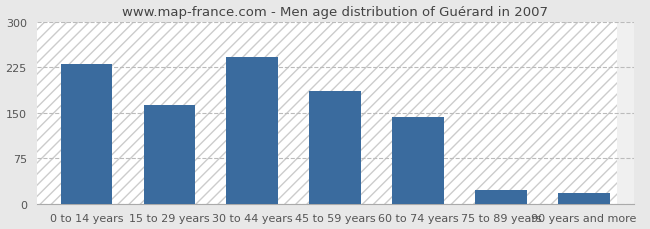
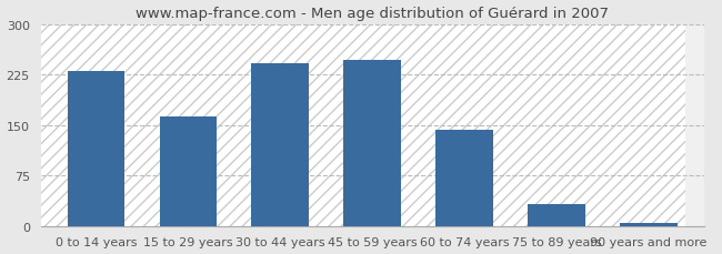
45 to 59 years: 186 -> 246
75 to 89 years: 22 -> 33
90 years and more: 18 -> 5
